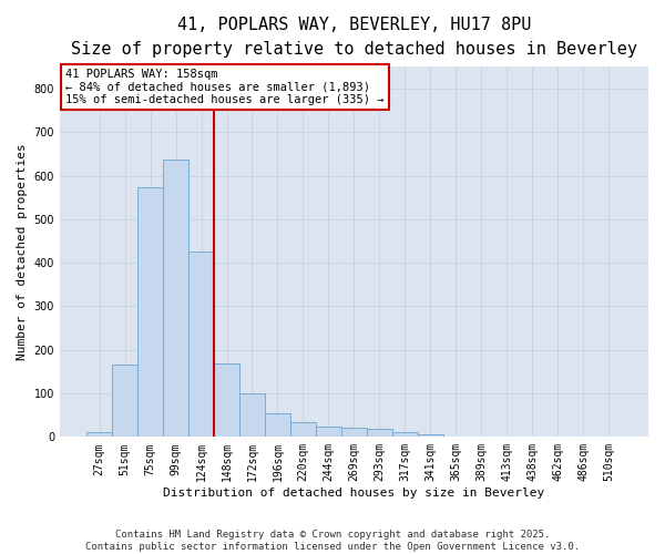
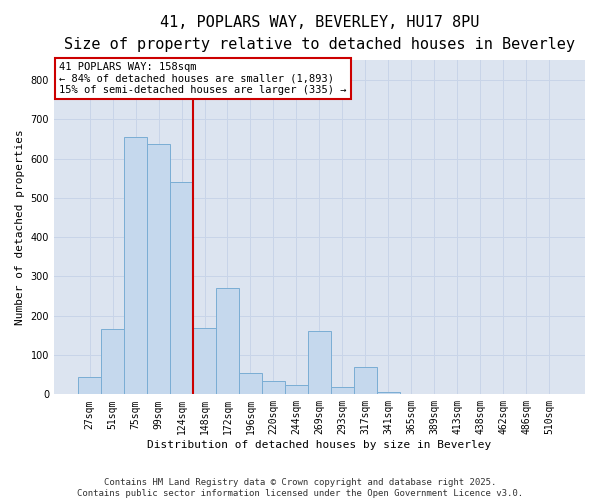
27sqm: 10 -> 45
75sqm: 574 -> 655
124sqm: 427 -> 540
172sqm: 100 -> 270
269sqm: 20 -> 160
317sqm: 12 -> 70
